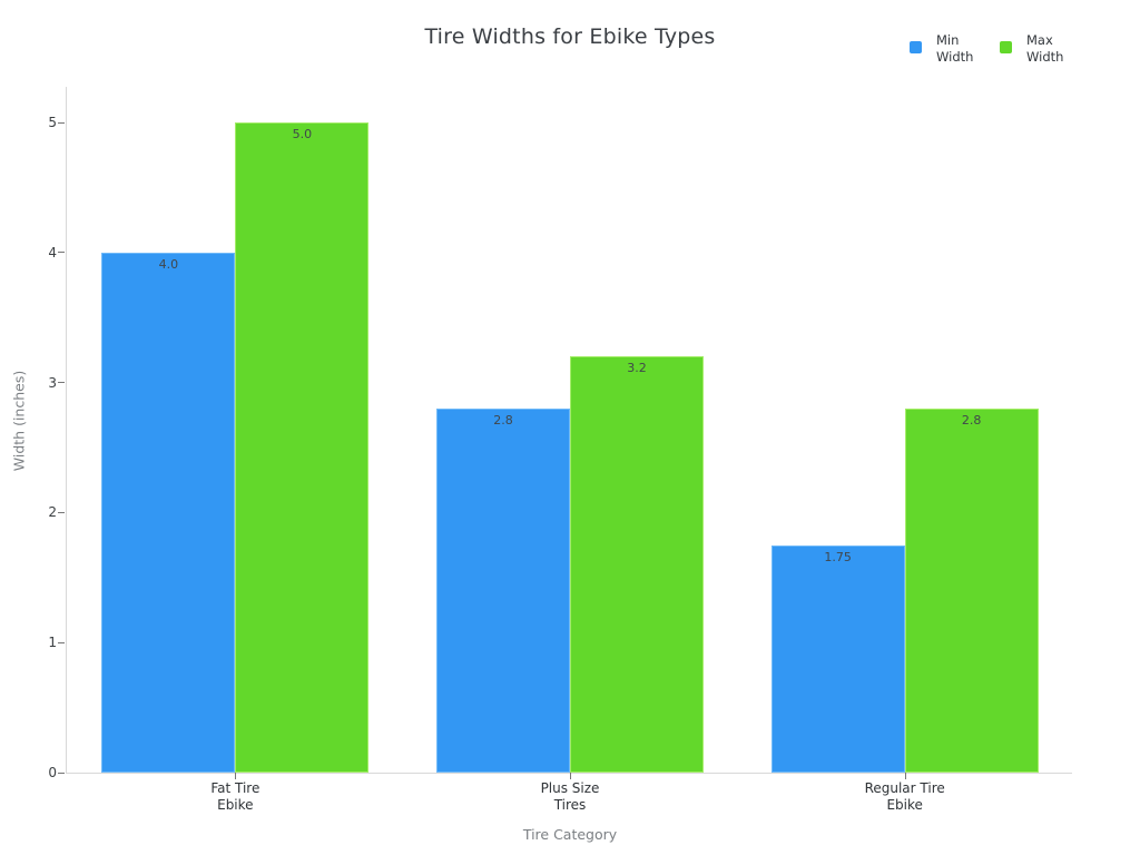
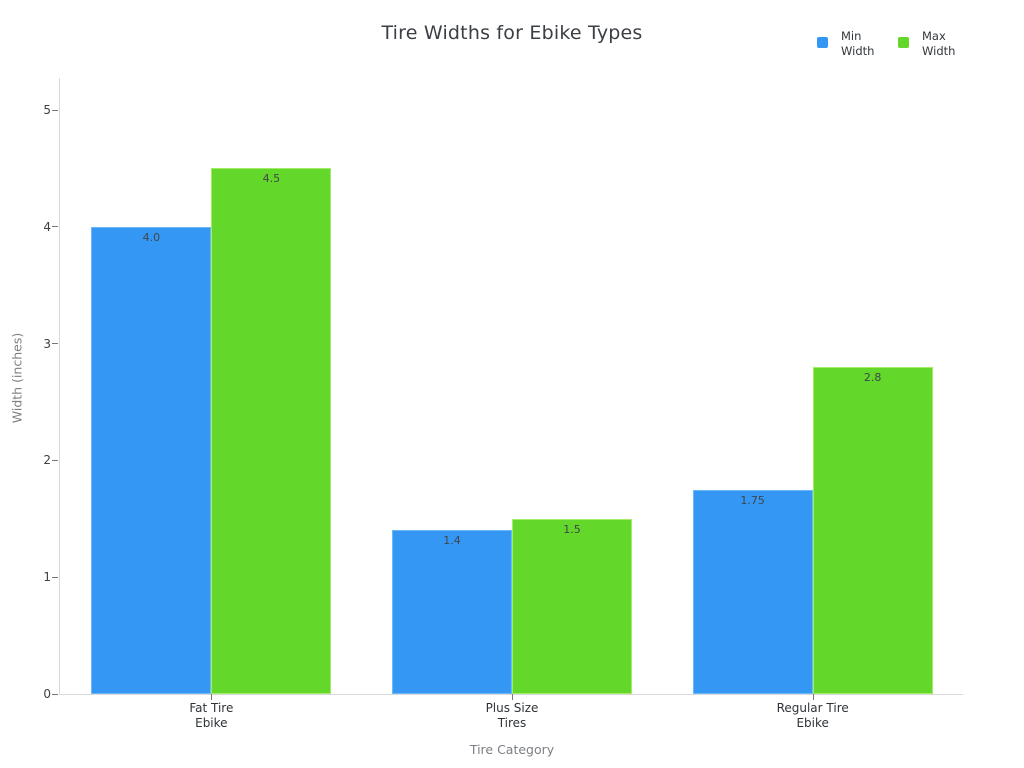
Max Width/Fat Tire Ebike: 5.0 -> 4.5
Min Width/Plus Size Tires: 2.8 -> 1.4
Max Width/Plus Size Tires: 3.2 -> 1.5
